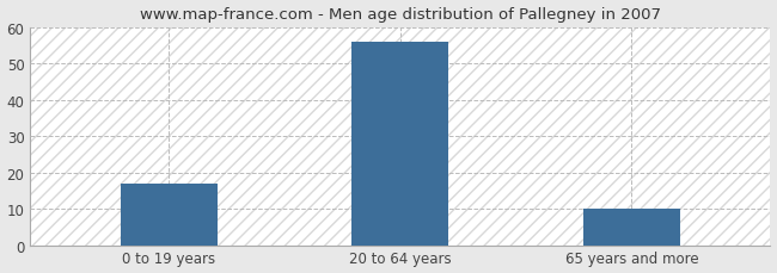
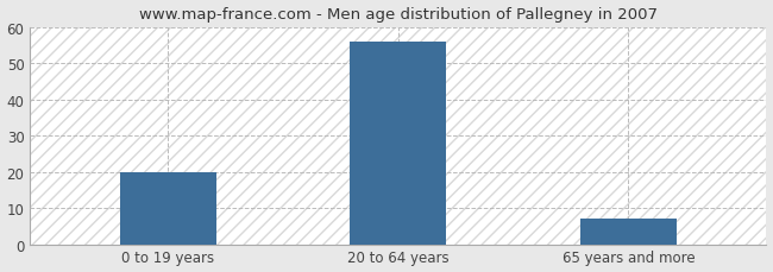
0 to 19 years: 17 -> 20
65 years and more: 10 -> 7
